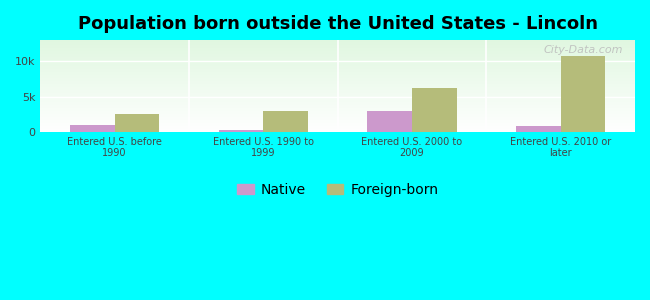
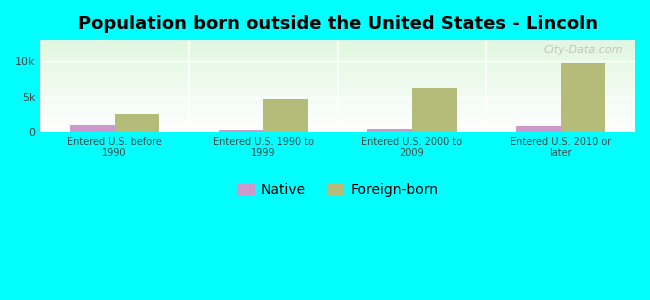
Foreign-born/Entered U.S. 1990 to 1999: 3.0k -> 4.7k
Native/Entered U.S. 2000 to 2009: 3.0k -> 0.4k
Foreign-born/Entered U.S. 2010 or later: 10.8k -> 9.8k
